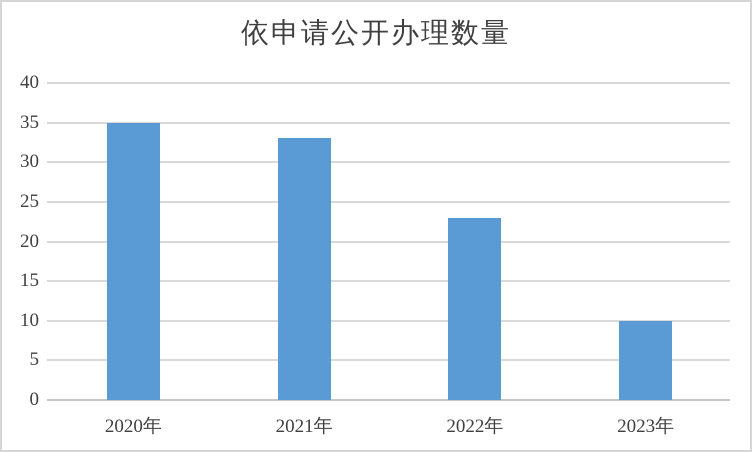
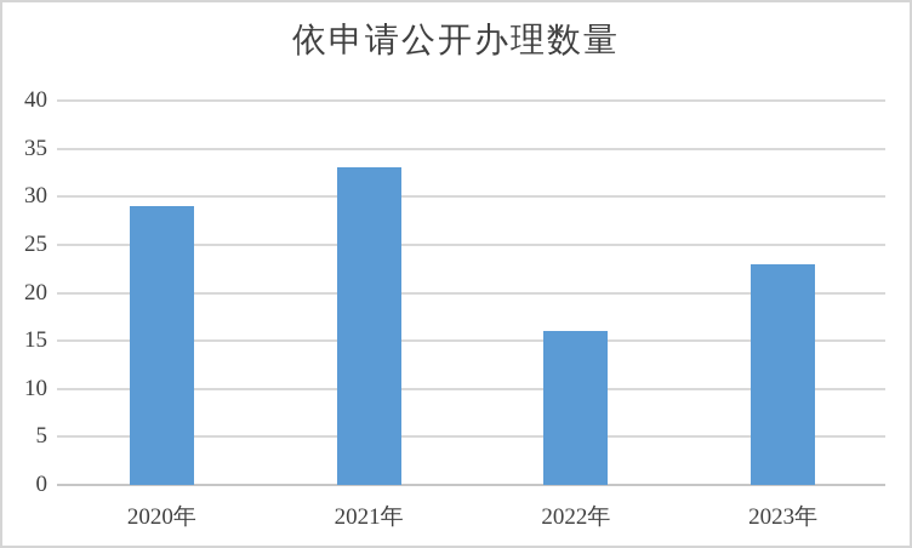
2020年: 35 -> 29
2022年: 23 -> 16
2023年: 10 -> 23
